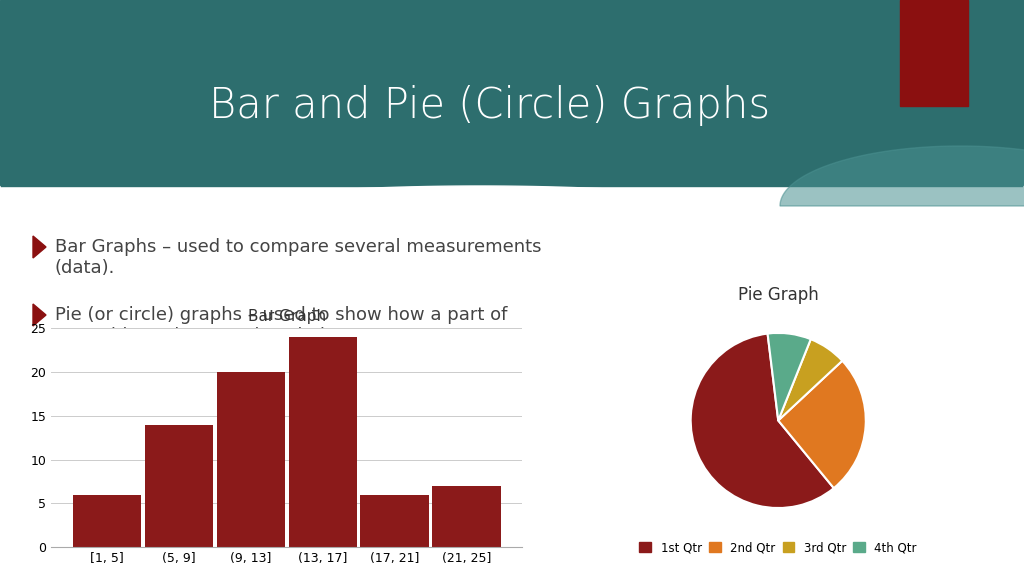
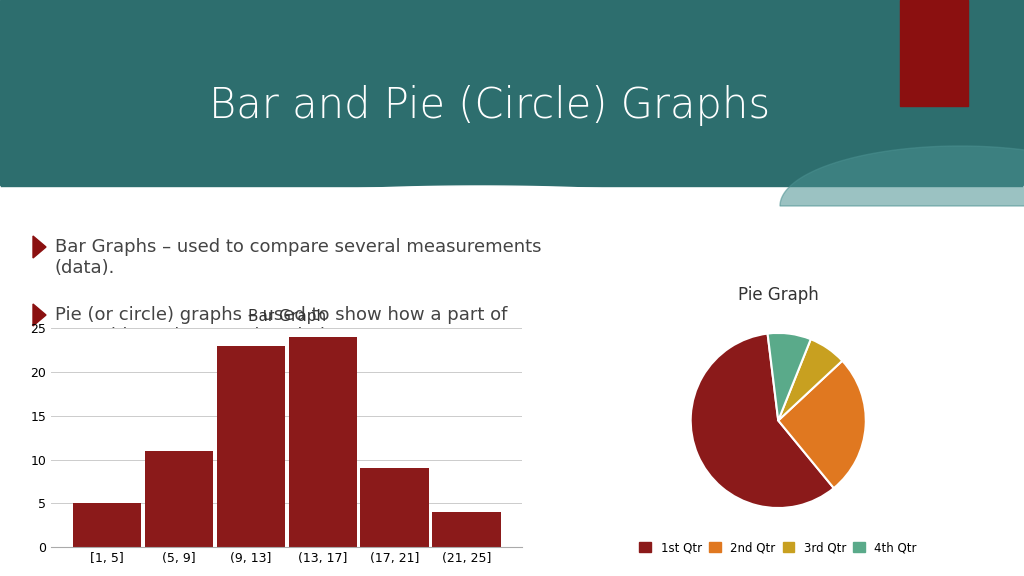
[1, 5]: 6 -> 5
(5, 9]: 14 -> 11
(9, 13]: 20 -> 23
(17, 21]: 6 -> 9
(21, 25]: 7 -> 4
